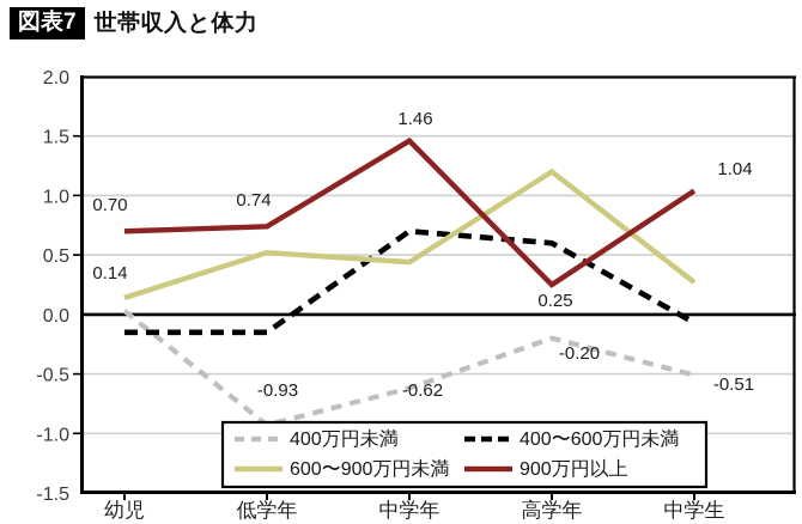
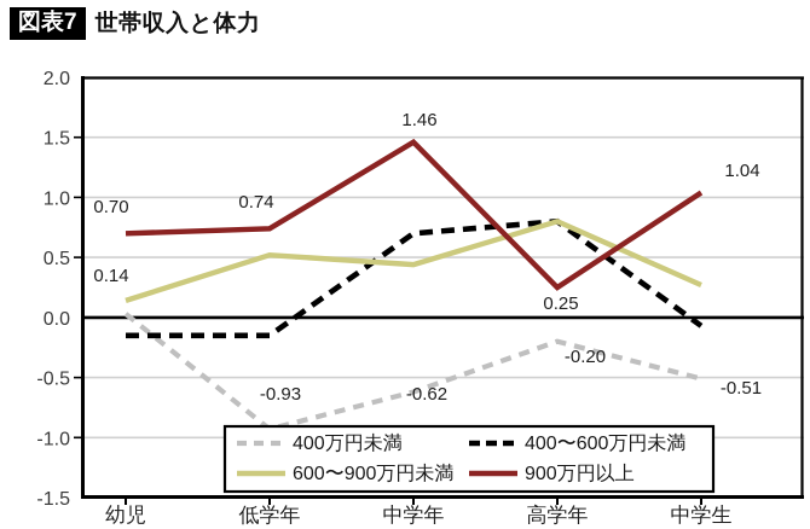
400〜600万円未満/高学年: 0.6 -> 0.8
600〜900万円未満/高学年: 1.2 -> 0.8
